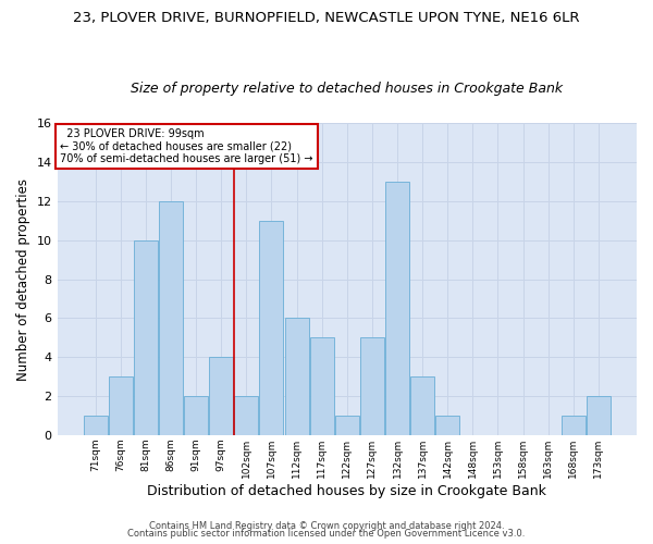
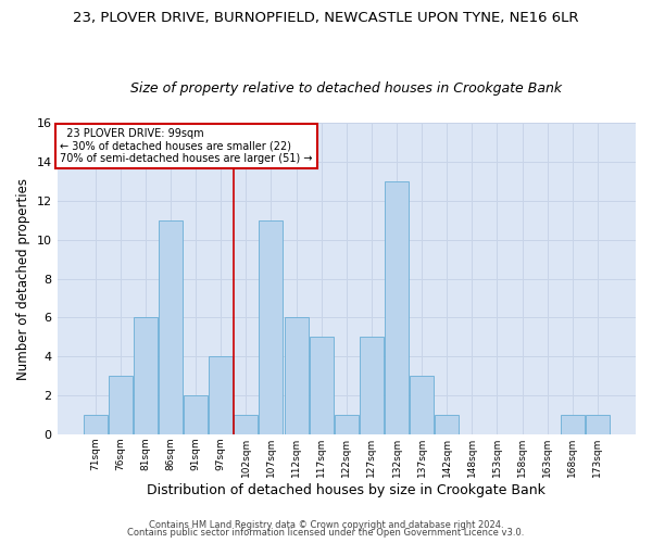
81sqm: 10 -> 6
86sqm: 12 -> 11
102sqm: 2 -> 1
173sqm: 2 -> 1
